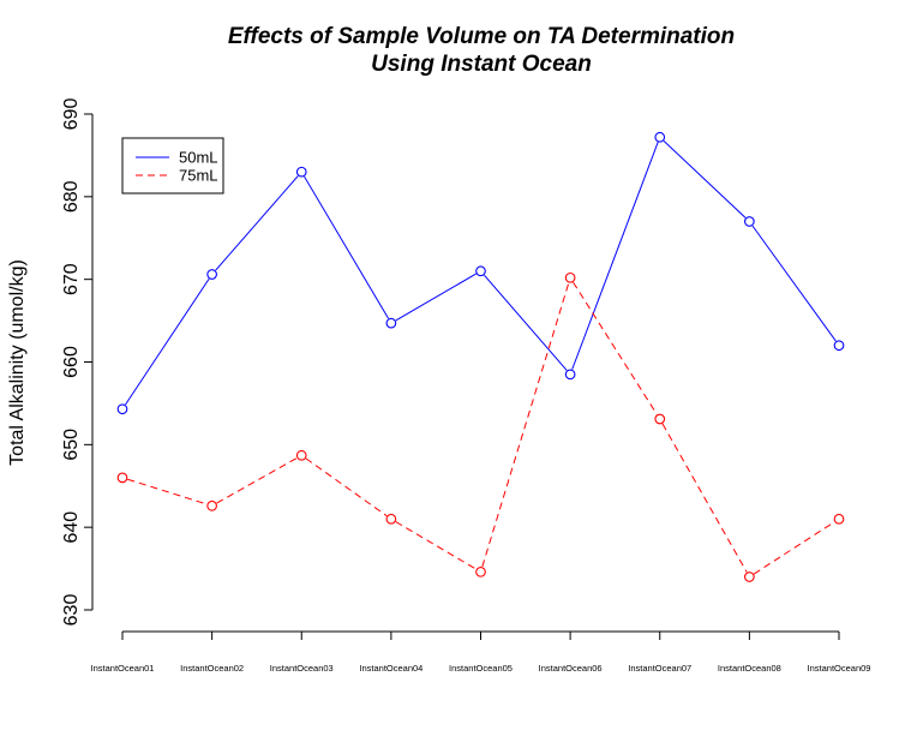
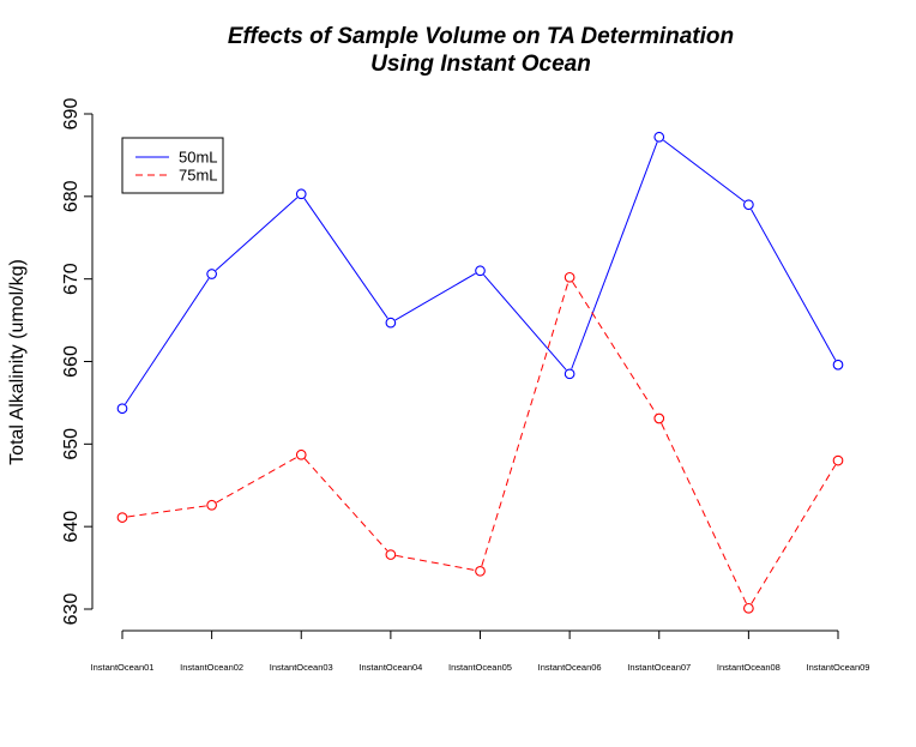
75mL/InstantOcean01: 646 -> 641
50mL/InstantOcean03: 683 -> 680
75mL/InstantOcean04: 641 -> 637
50mL/InstantOcean08: 677 -> 679
75mL/InstantOcean08: 634 -> 630
50mL/InstantOcean09: 662 -> 660
75mL/InstantOcean09: 641 -> 648
